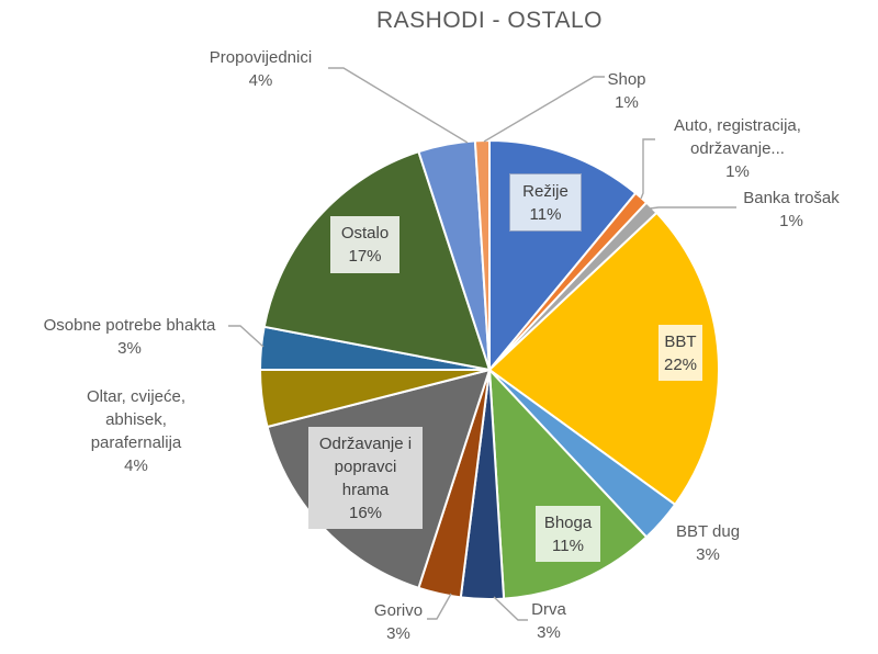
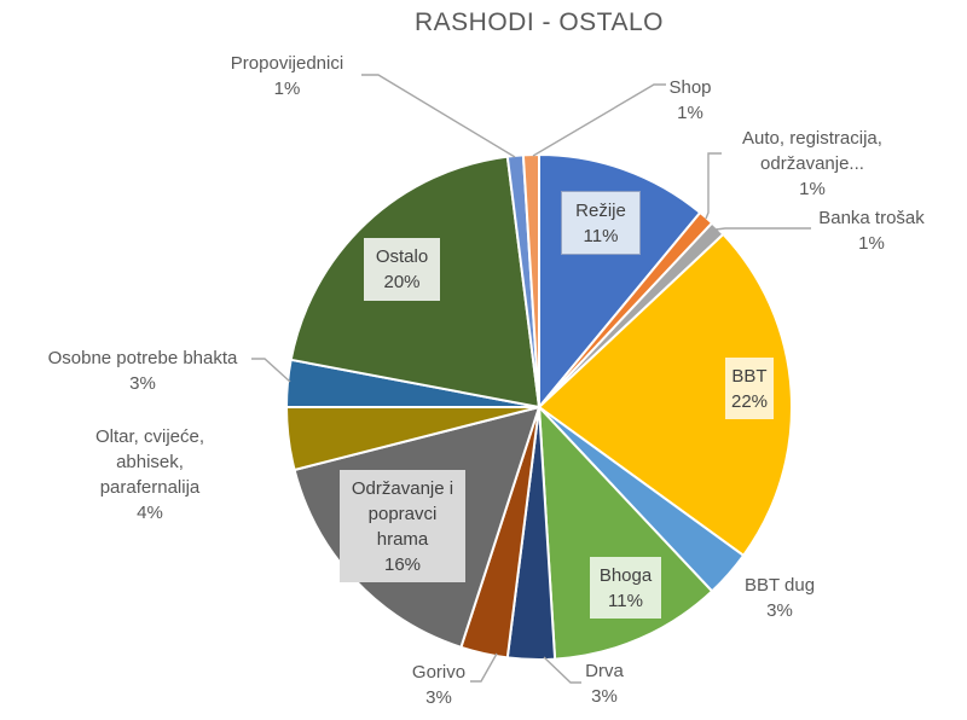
Ostalo: 17% -> 20%
Propovijednici: 4% -> 1%
